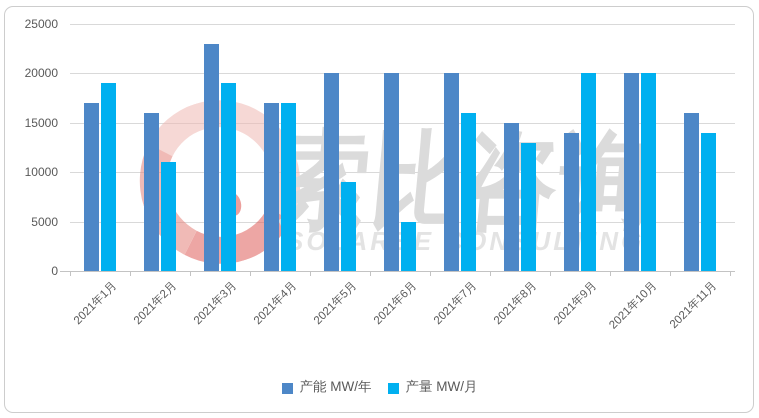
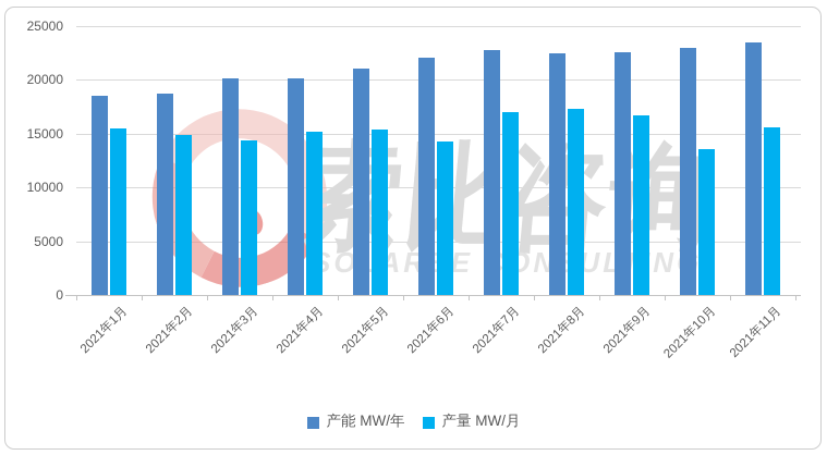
产能 MW/年/2021年1月: 17000 -> 18000
产量 MW/月/2021年1月: 19000 -> 16000
产能 MW/年/2021年2月: 16000 -> 19000
产量 MW/月/2021年2月: 11000 -> 15000
产能 MW/年/2021年3月: 23000 -> 20000
产量 MW/月/2021年3月: 19000 -> 14000
产能 MW/年/2021年4月: 17000 -> 20000
产量 MW/月/2021年4月: 17000 -> 15000
产能 MW/年/2021年5月: 20000 -> 21000
产量 MW/月/2021年5月: 9000 -> 15000
产能 MW/年/2021年6月: 20000 -> 22000
产量 MW/月/2021年6月: 5000 -> 14000
产能 MW/年/2021年7月: 20000 -> 23000
产量 MW/月/2021年7月: 16000 -> 17000
产能 MW/年/2021年8月: 15000 -> 22000
产量 MW/月/2021年8月: 13000 -> 17000
产能 MW/年/2021年9月: 14000 -> 23000
产量 MW/月/2021年9月: 20000 -> 17000
产能 MW/年/2021年10月: 20000 -> 23000
产量 MW/月/2021年10月: 20000 -> 14000
产能 MW/年/2021年11月: 16000 -> 24000
产量 MW/月/2021年11月: 14000 -> 16000
